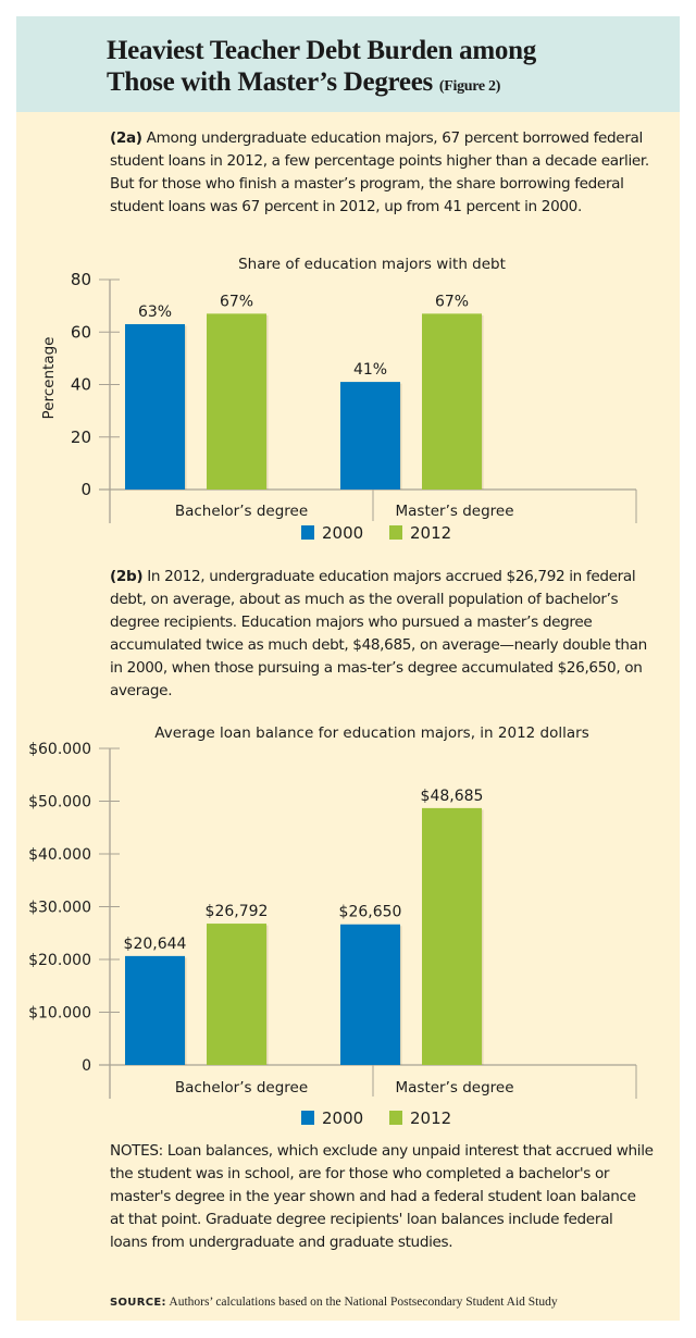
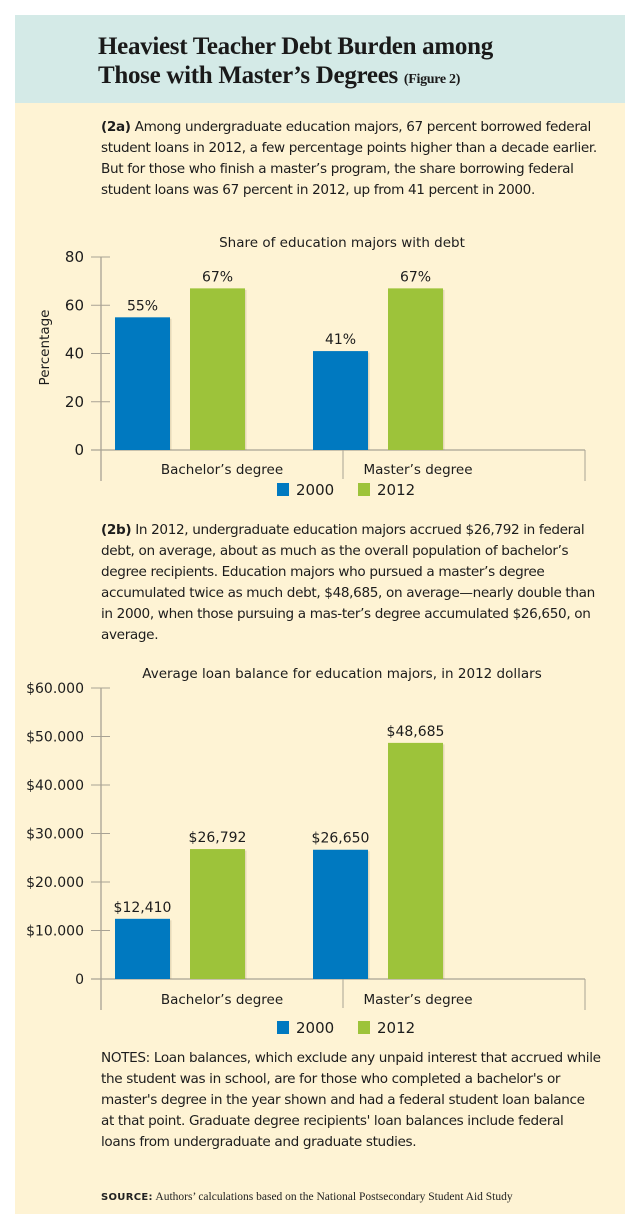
Share of education majors with debt/2000/Bachelor’s degree: 63% -> 55%
Average loan balance for education majors, in 2012 dollars/2000/Bachelor’s degree: $20,644 -> $12,410
